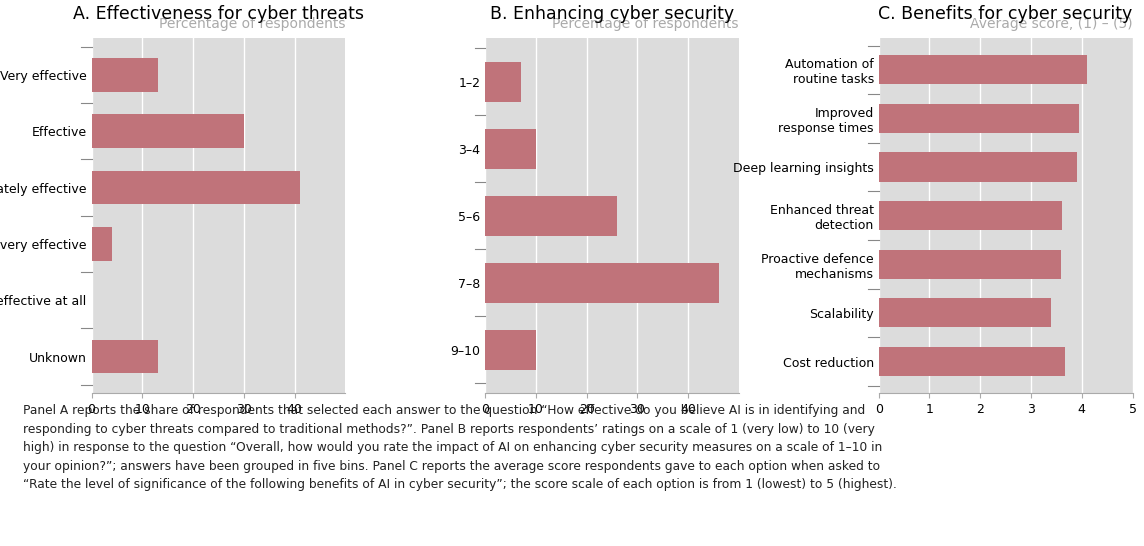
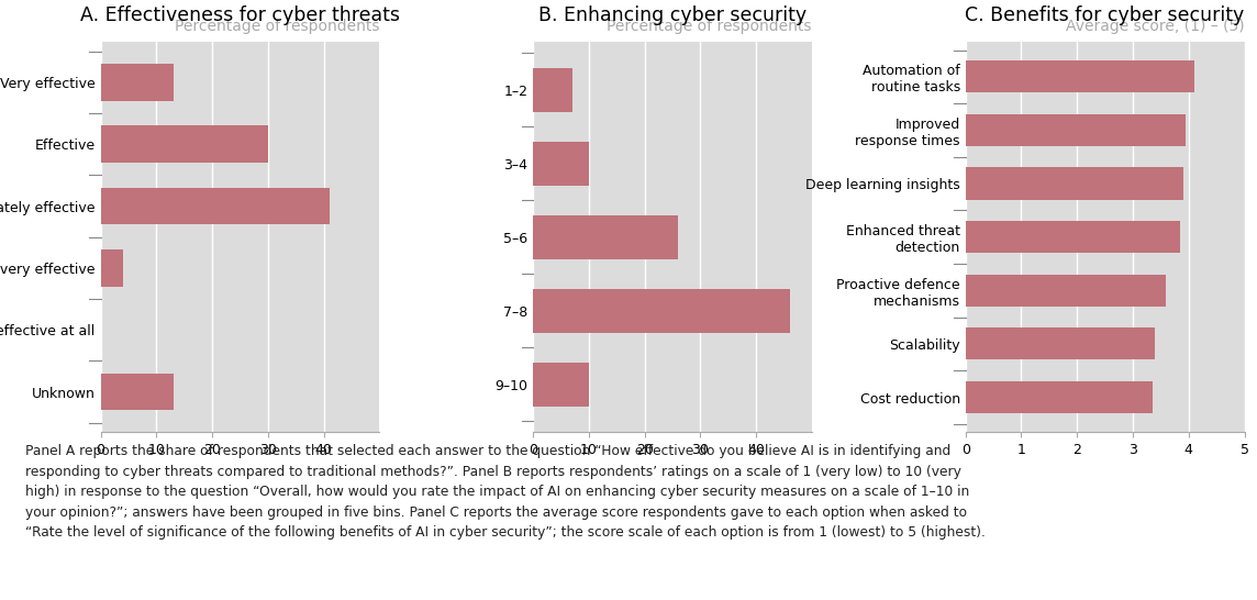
Enhanced threat detection: 3.62 -> 3.85
Cost reduction: 3.66 -> 3.35
